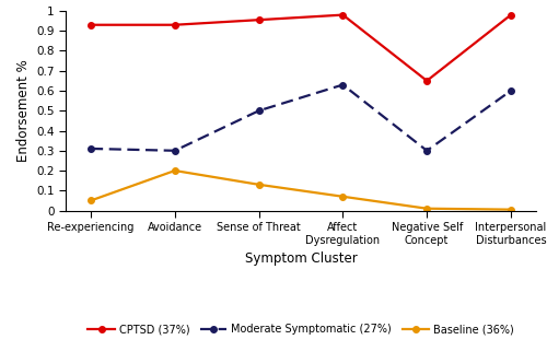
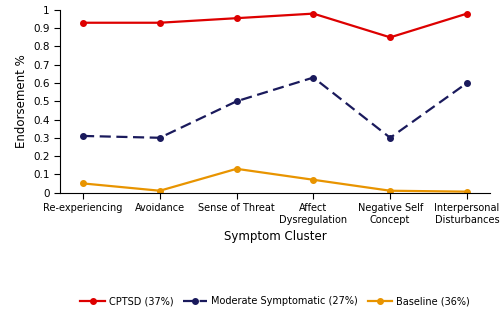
Baseline (36%)/Avoidance: 0.20 -> 0.01
CPTSD (37%)/Negative Self Concept: 0.65 -> 0.85
